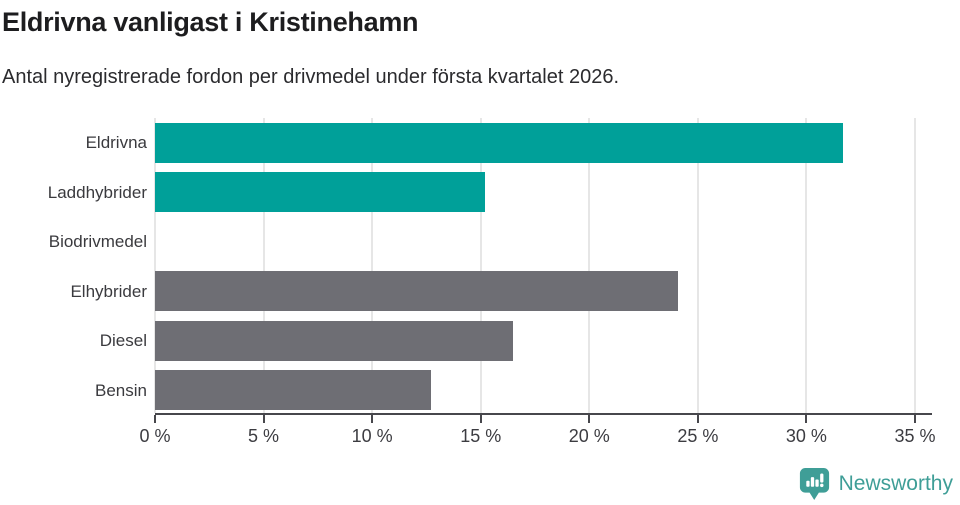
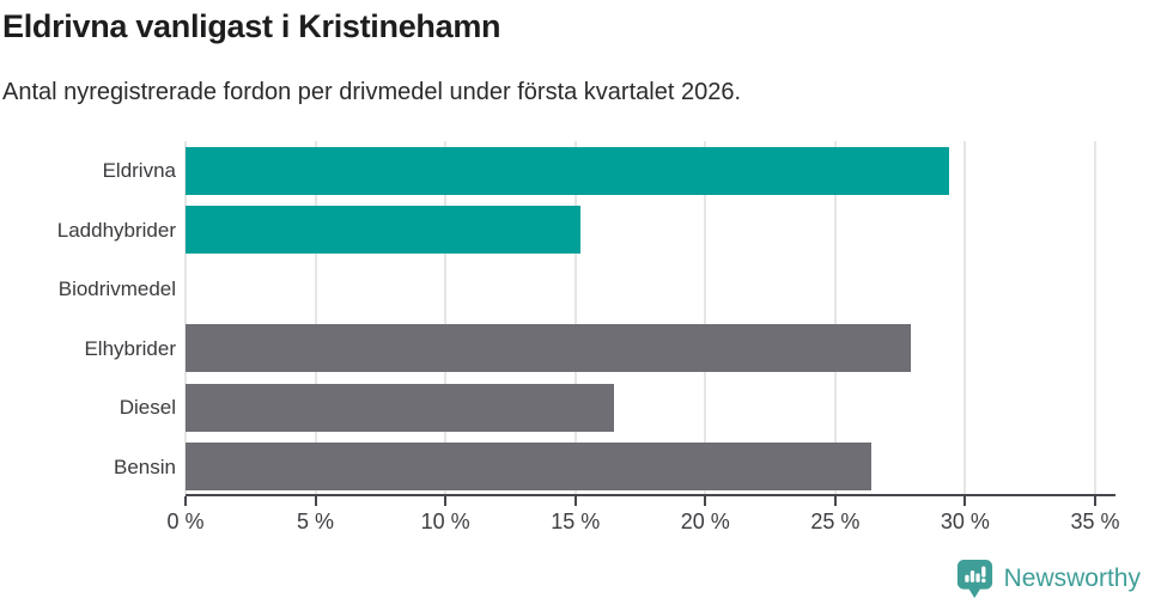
Eldrivna: 31.7% -> 29.4%
Elhybrider: 24.1% -> 27.9%
Bensin: 12.7% -> 26.4%
